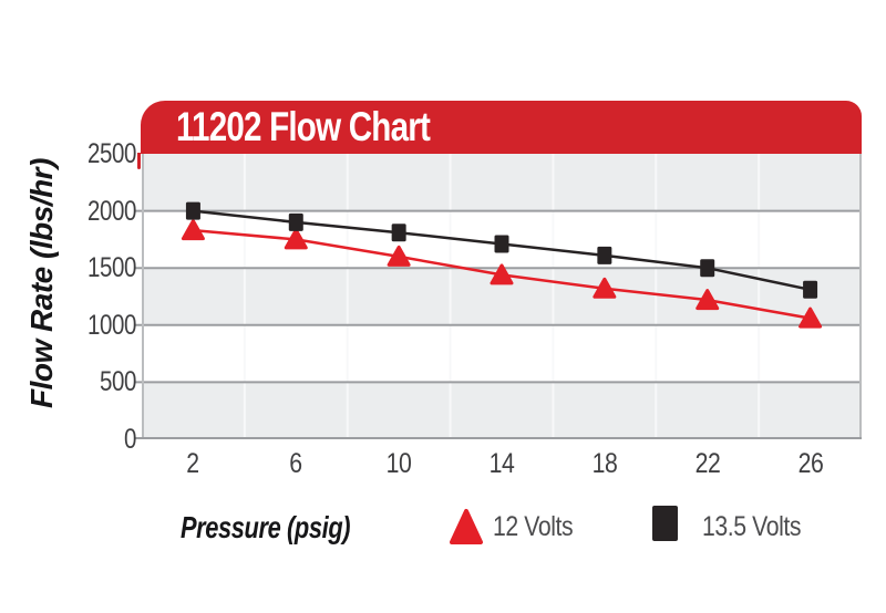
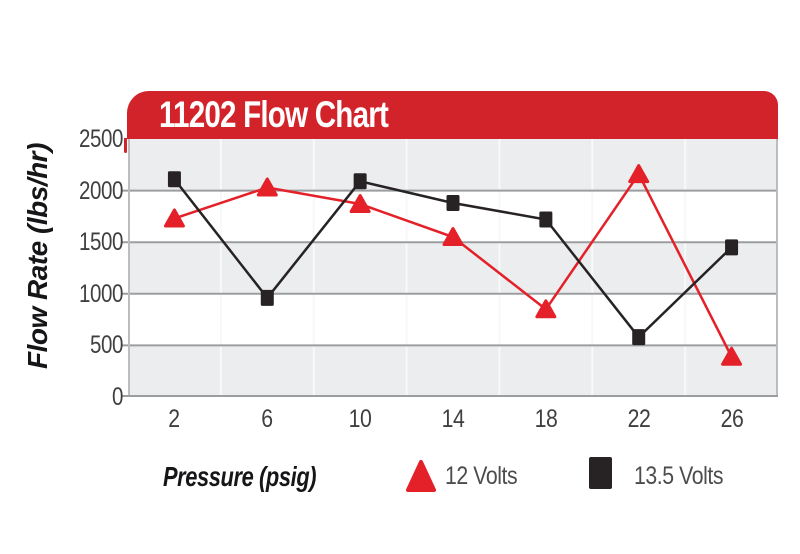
12 Volts/2: 1830 -> 1730
13.5 Volts/2: 2000 -> 2110
12 Volts/6: 1750 -> 2030
13.5 Volts/6: 1900 -> 960
12 Volts/10: 1600 -> 1870
13.5 Volts/10: 1810 -> 2090
12 Volts/14: 1440 -> 1550
13.5 Volts/14: 1710 -> 1880
12 Volts/18: 1320 -> 850
13.5 Volts/18: 1610 -> 1720
12 Volts/22: 1220 -> 2160
13.5 Volts/22: 1500 -> 580
12 Volts/26: 1060 -> 390
13.5 Volts/26: 1310 -> 1450
